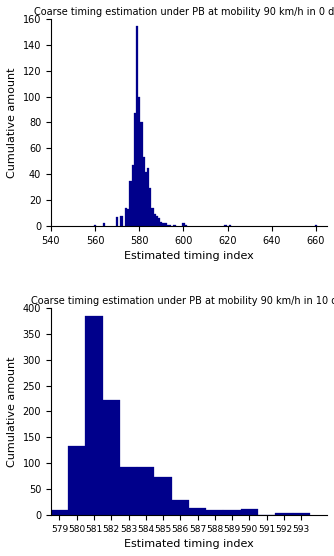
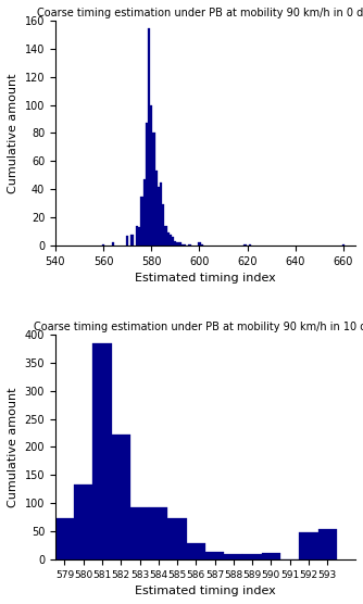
579: 9 -> 74
592: 3 -> 48
593: 3 -> 54
